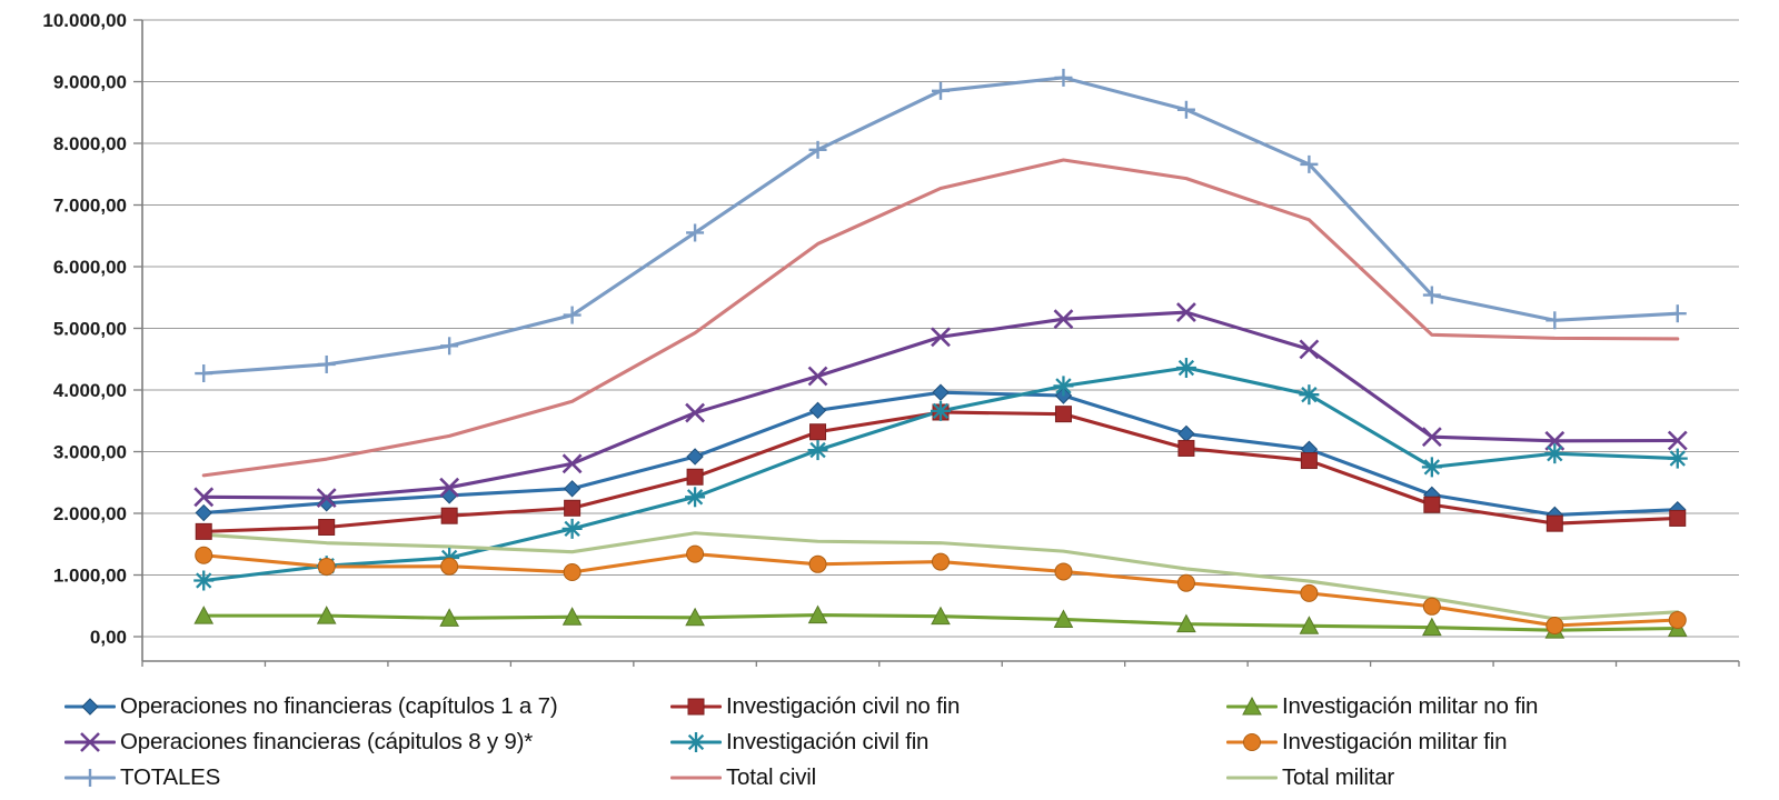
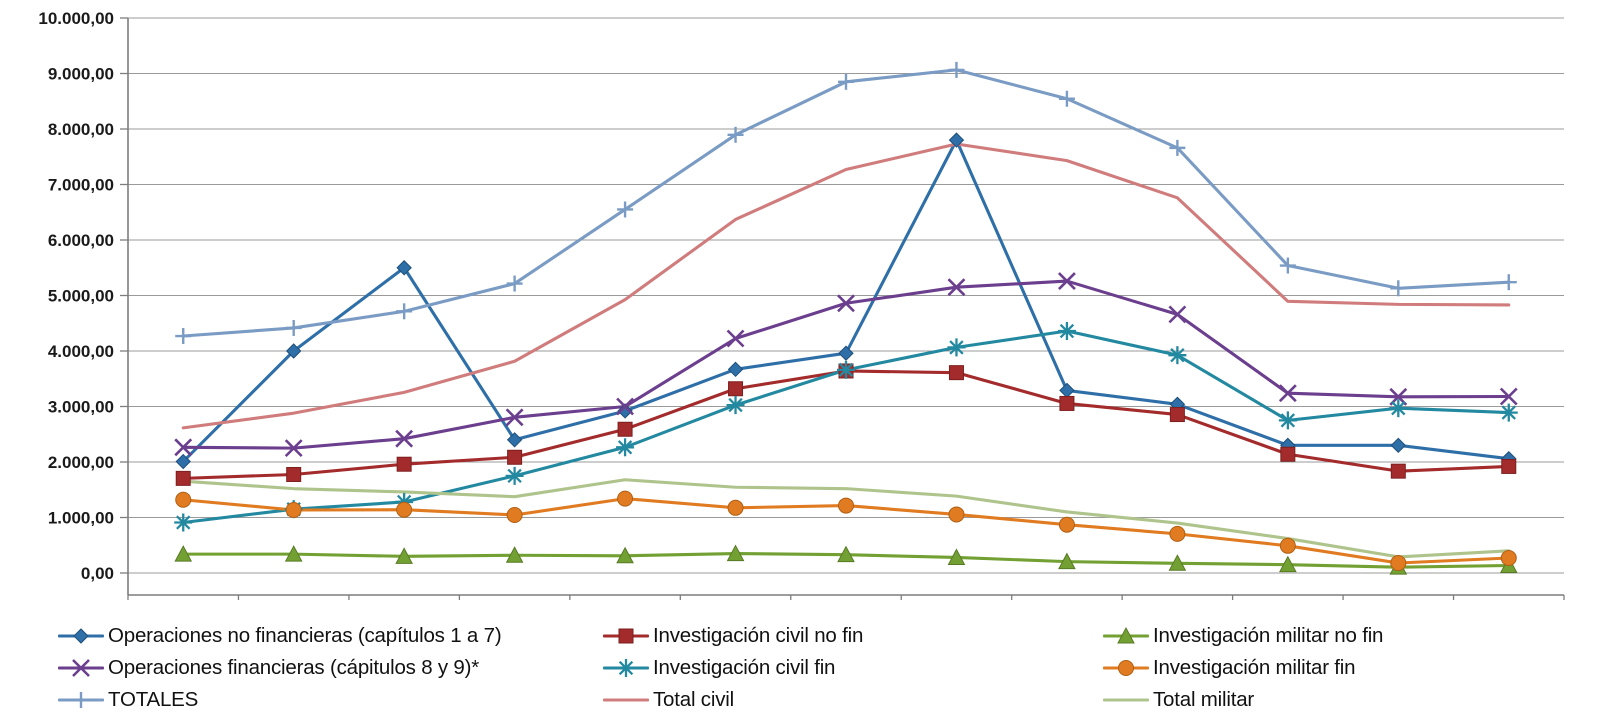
Operaciones no financieras (capítulos 1 a 7)/2003: 2200 -> 4000
Operaciones no financieras (capítulos 1 a 7)/2004: 2300 -> 5500
Operaciones financieras (cápitulos 8 y 9)*/2006: 3600 -> 3000
Operaciones no financieras (capítulos 1 a 7)/2009: 3900 -> 7800
Operaciones no financieras (capítulos 1 a 7)/2013: 2000 -> 2300
